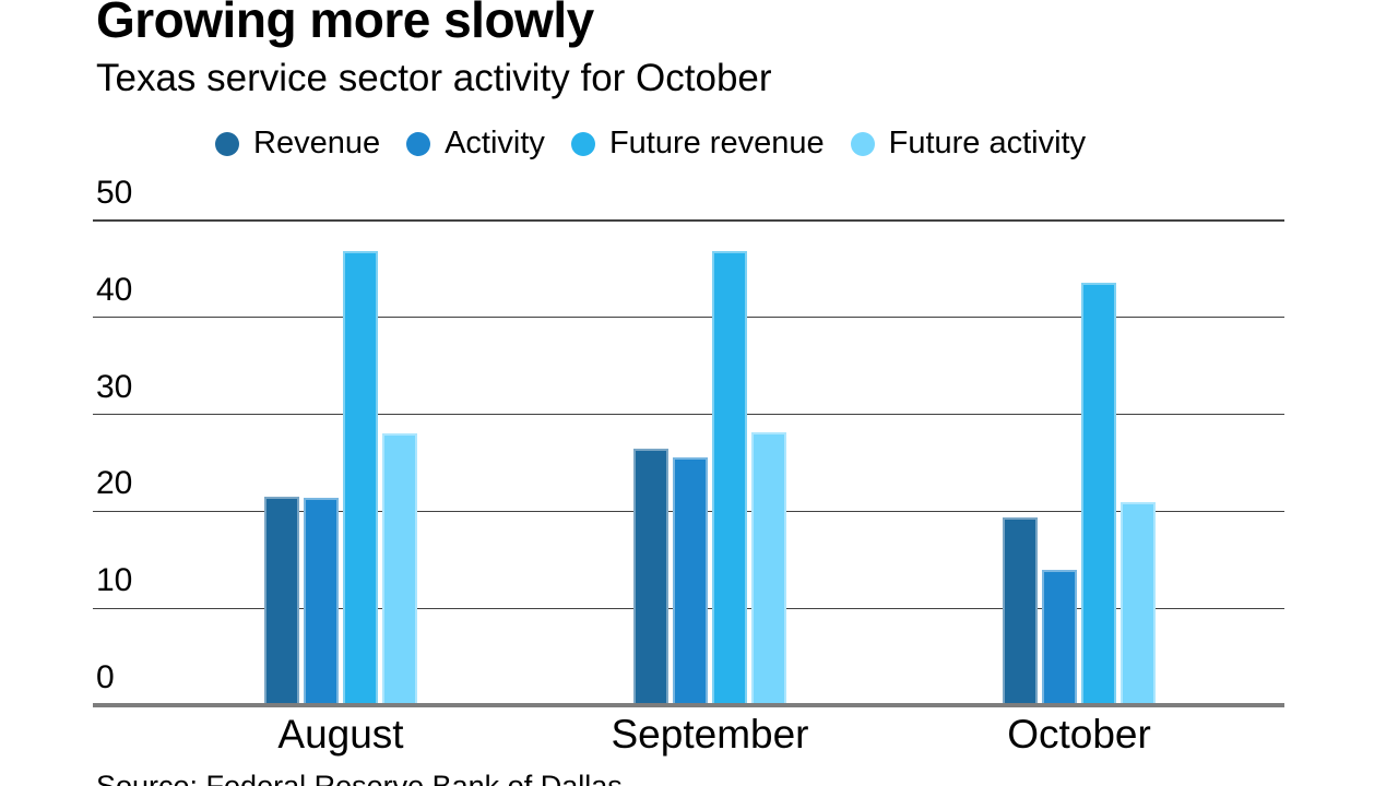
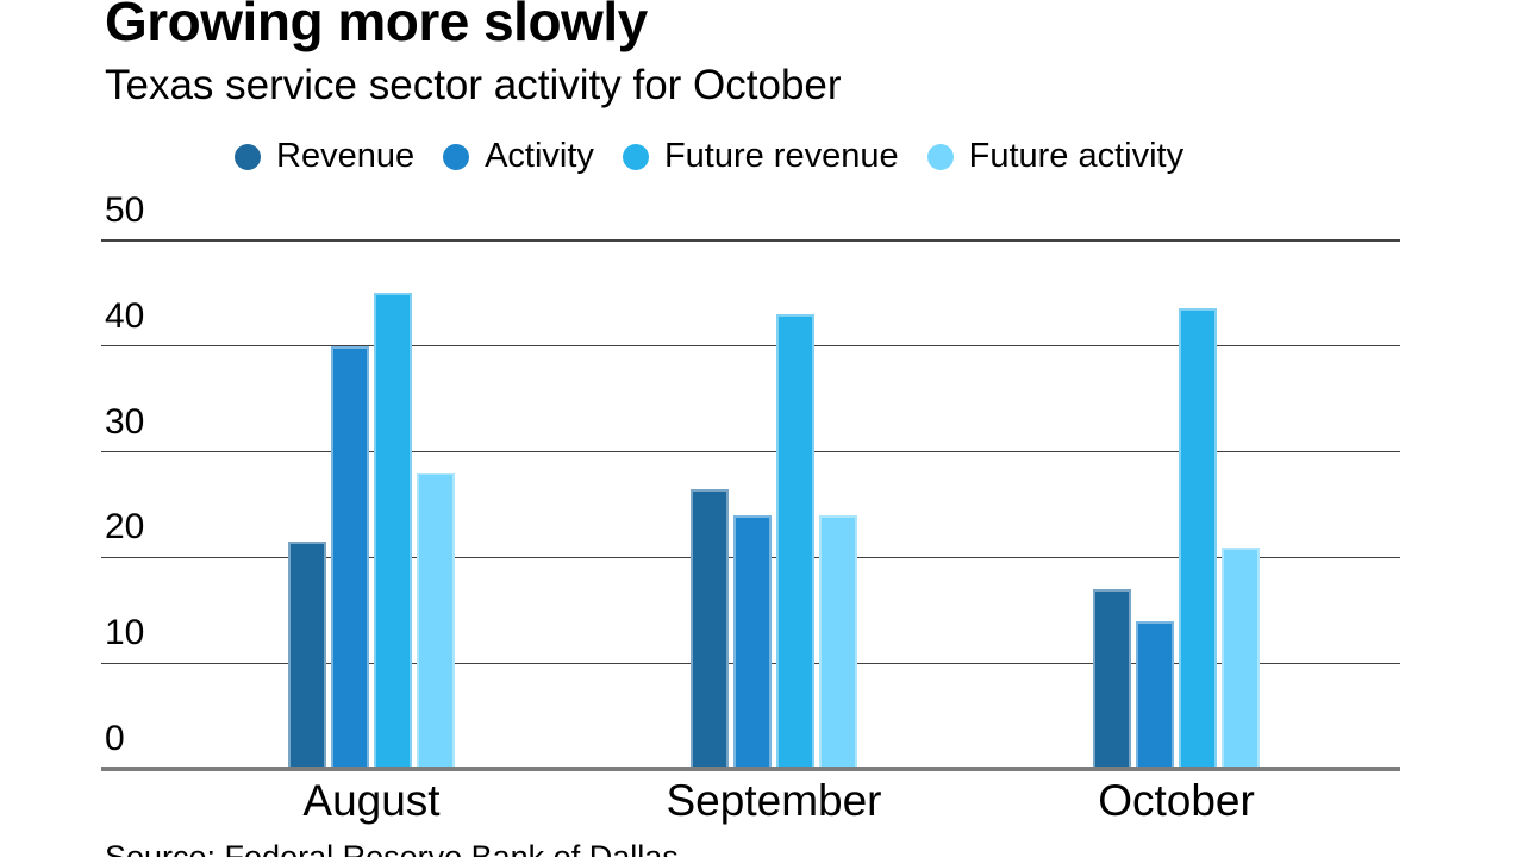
Activity/August: 21 -> 40
Future revenue/August: 47 -> 45
Activity/September: 26 -> 24
Future revenue/September: 47 -> 43
Future activity/September: 28 -> 24
Revenue/October: 19 -> 17
